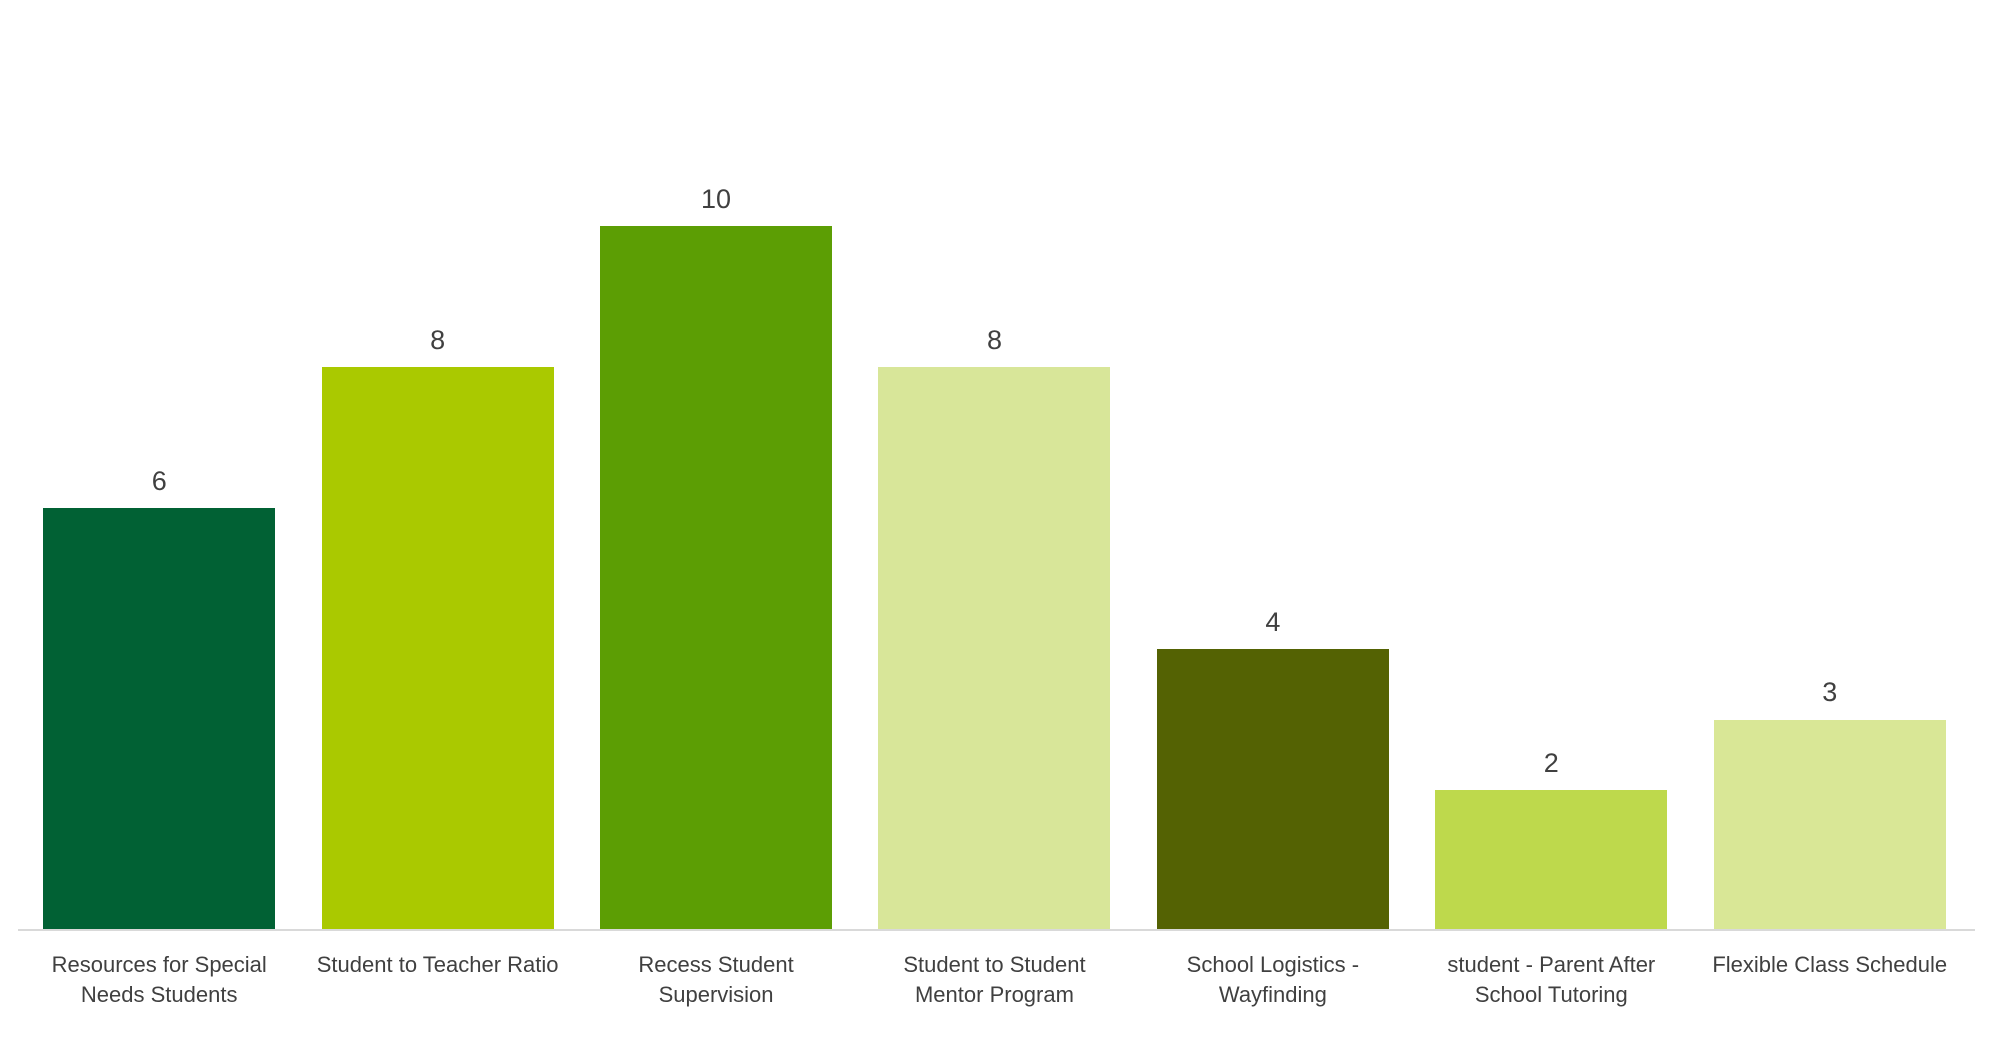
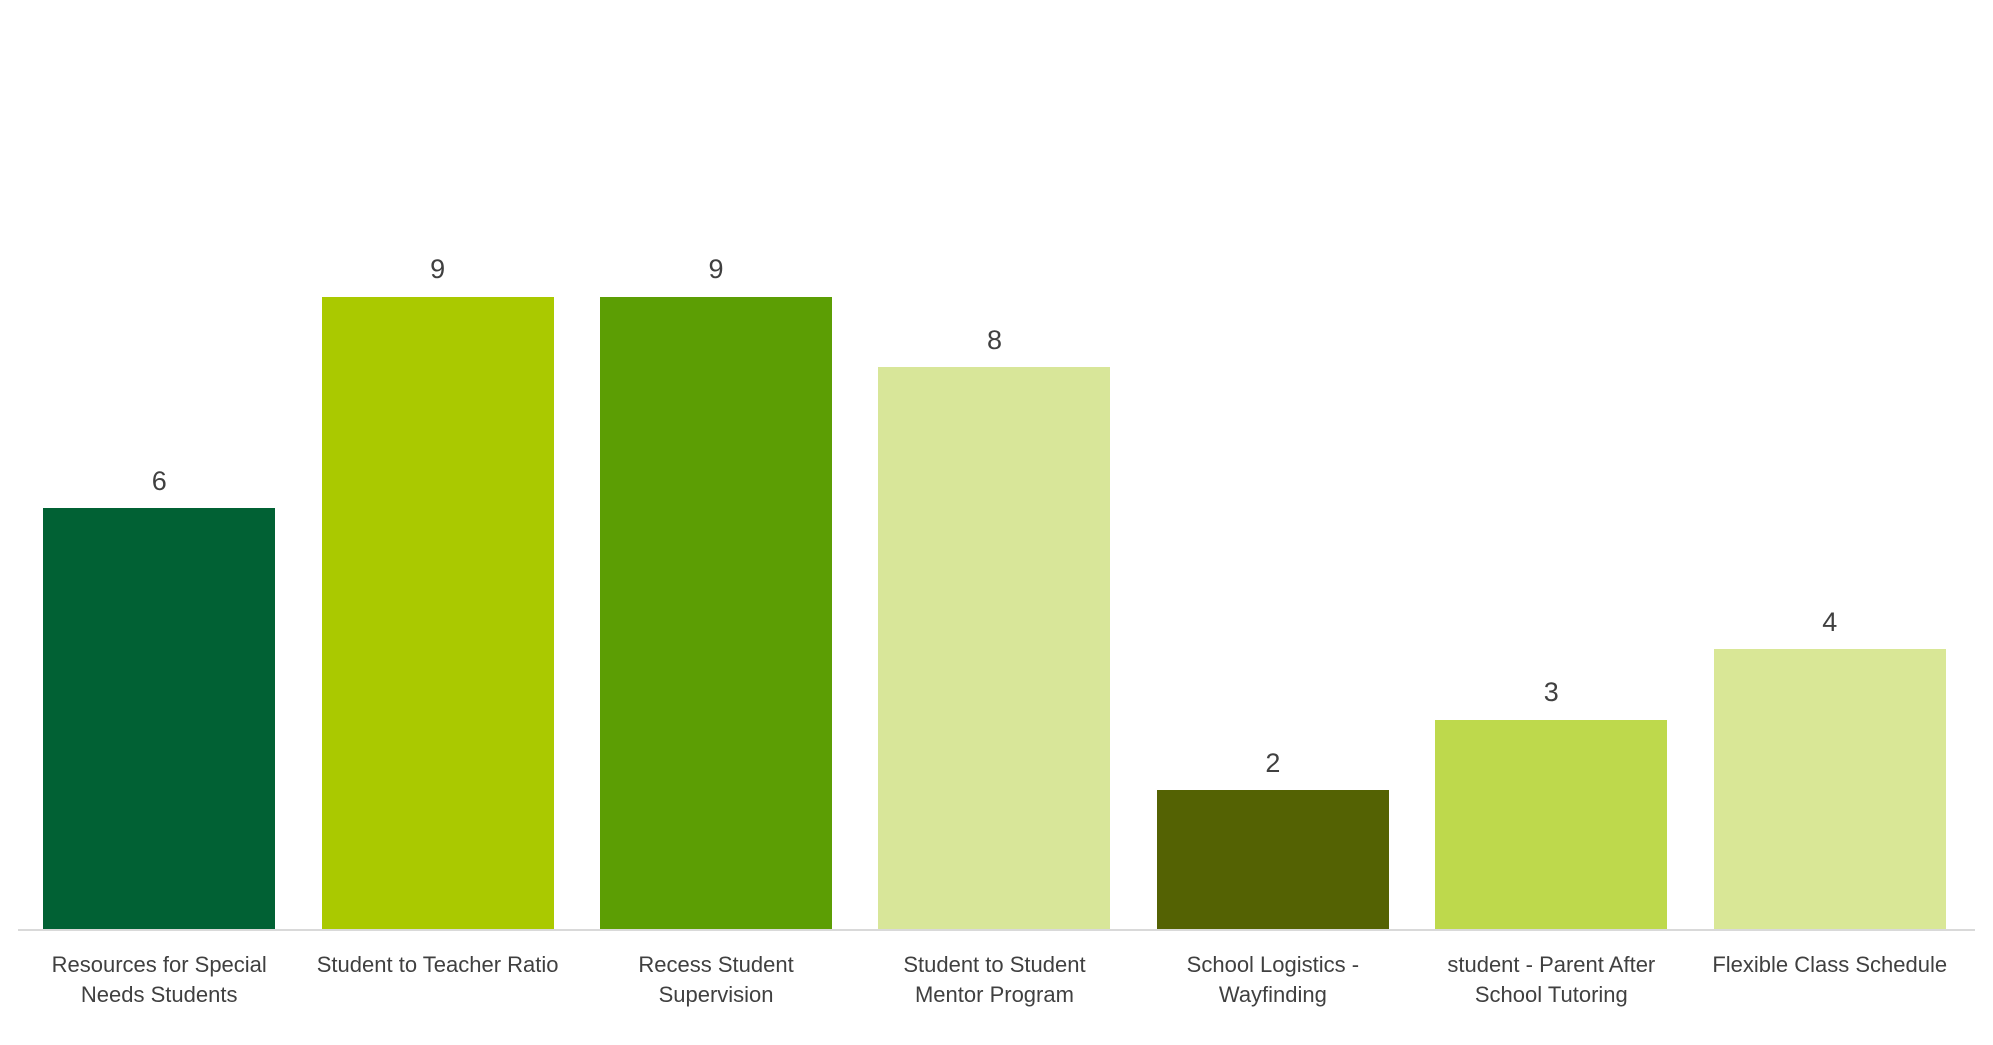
Student to Teacher Ratio: 8 -> 9
Recess Student Supervision: 10 -> 9
School Logistics - Wayfinding: 4 -> 2
student - Parent After School Tutoring: 2 -> 3
Flexible Class Schedule: 3 -> 4
